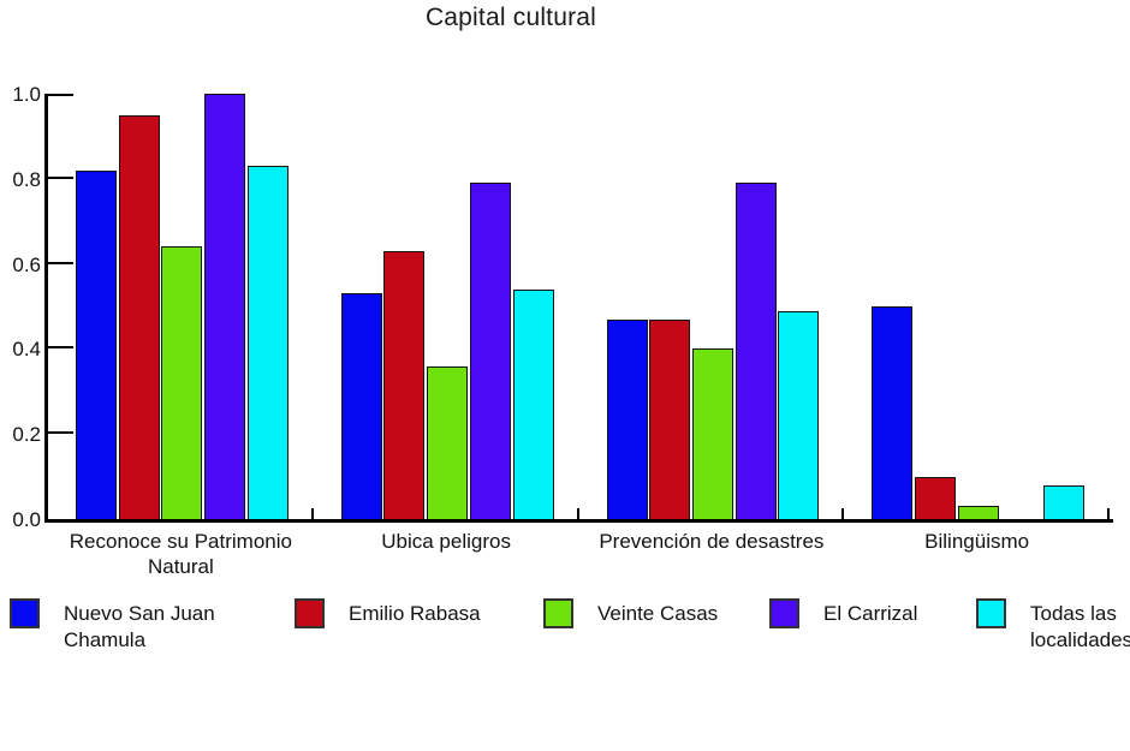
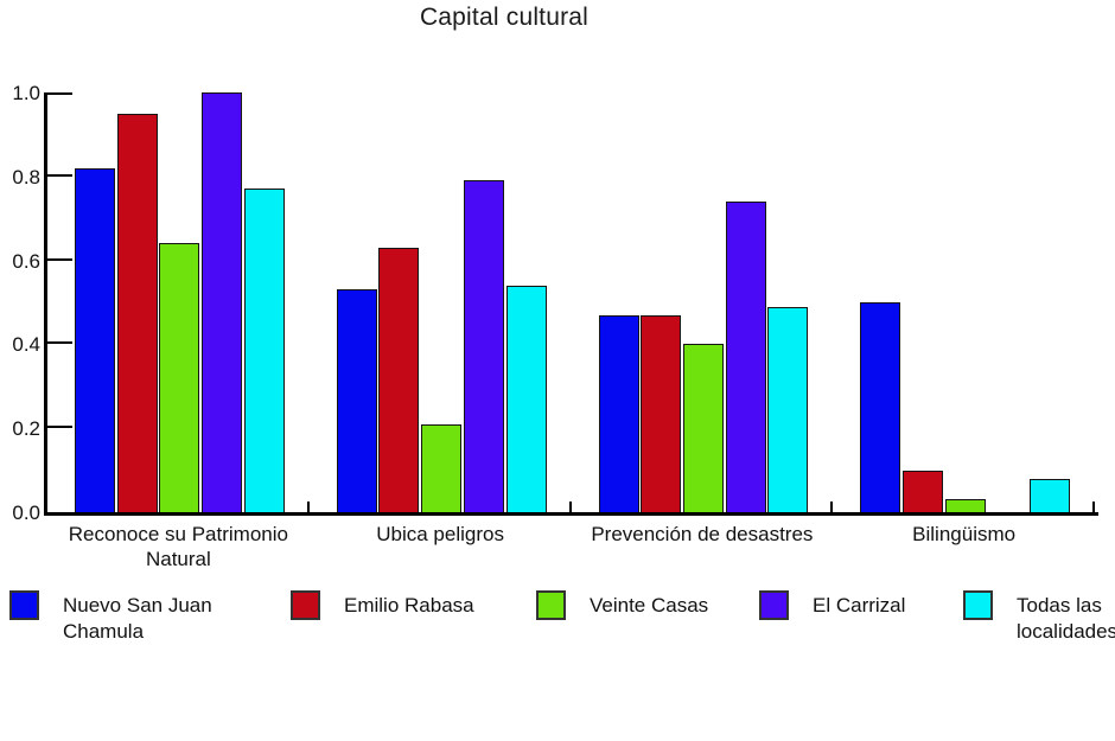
Todas las localidades/Reconoce su Patrimonio Natural: 0.83 -> 0.77
Veinte Casas/Ubica peligros: 0.36 -> 0.21
El Carrizal/Prevención de desastres: 0.79 -> 0.74
